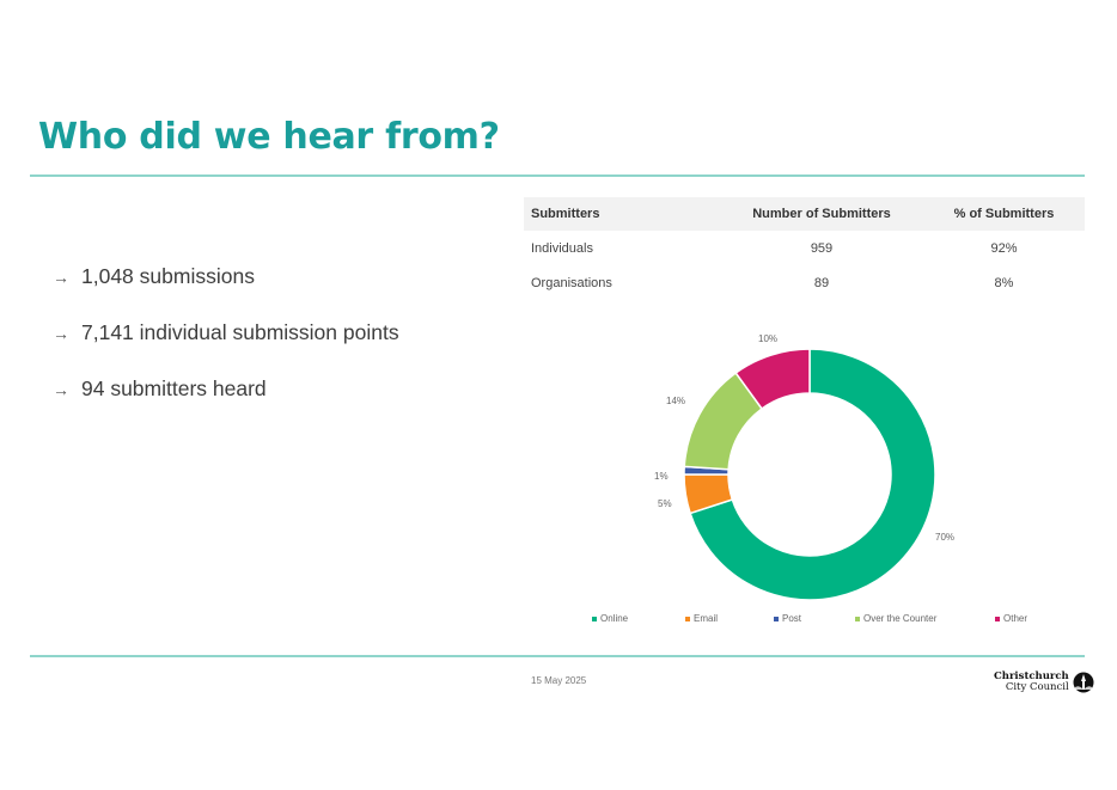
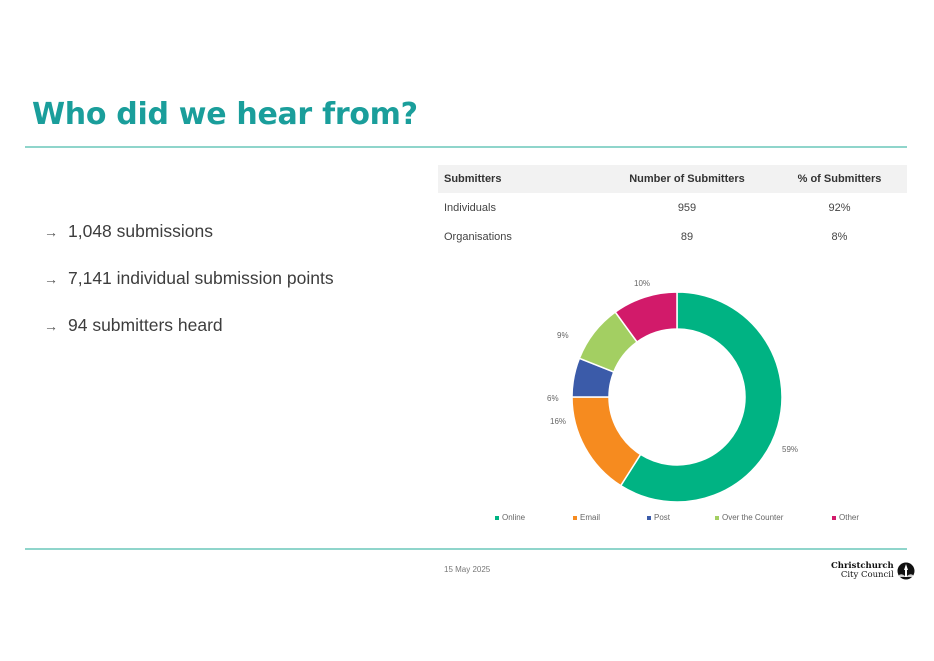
Online: 70% -> 59%
Email: 5% -> 16%
Post: 1% -> 6%
Over the Counter: 14% -> 9%
